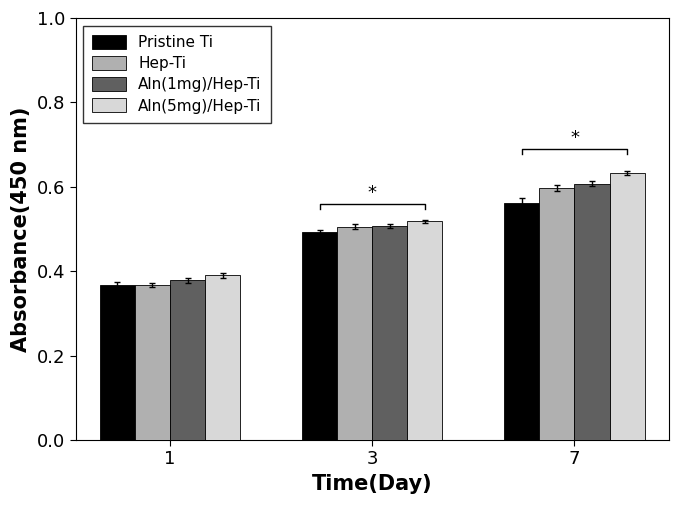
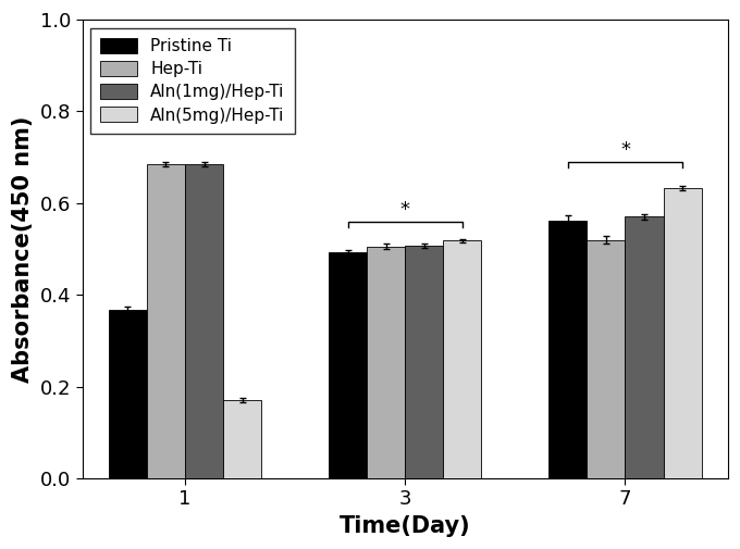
Hep-Ti/1: 0.368 -> 0.685
Aln(1mg)/Hep-Ti/1: 0.378 -> 0.685
Aln(5mg)/Hep-Ti/1: 0.390 -> 0.170
Hep-Ti/7: 0.597 -> 0.520
Aln(1mg)/Hep-Ti/7: 0.607 -> 0.570
